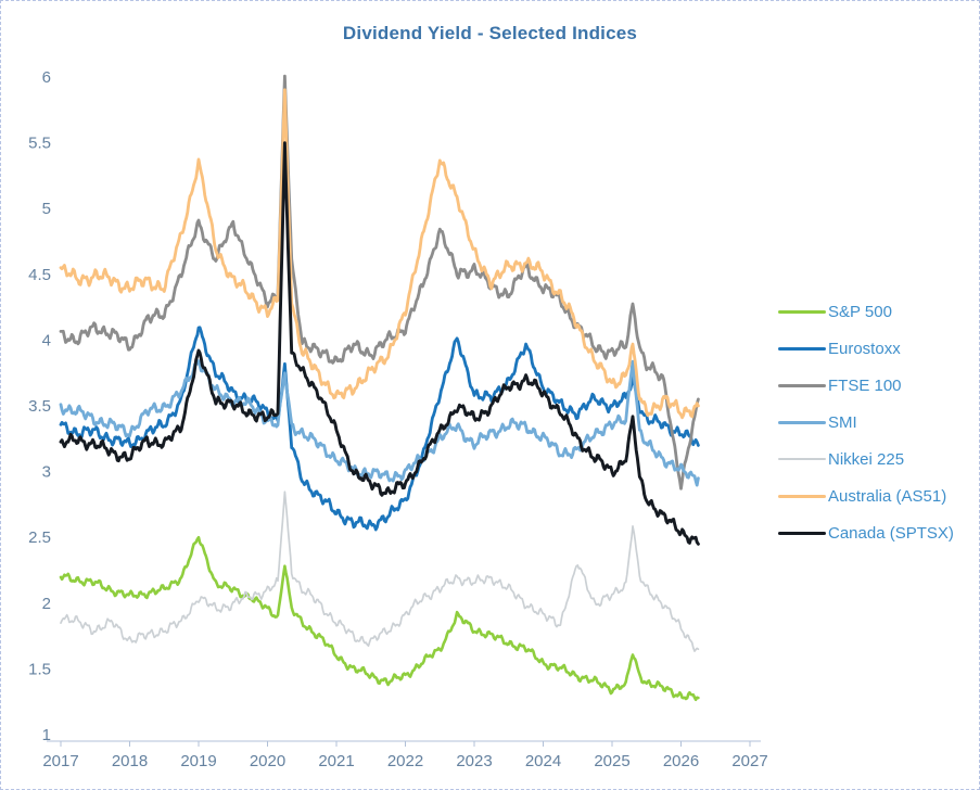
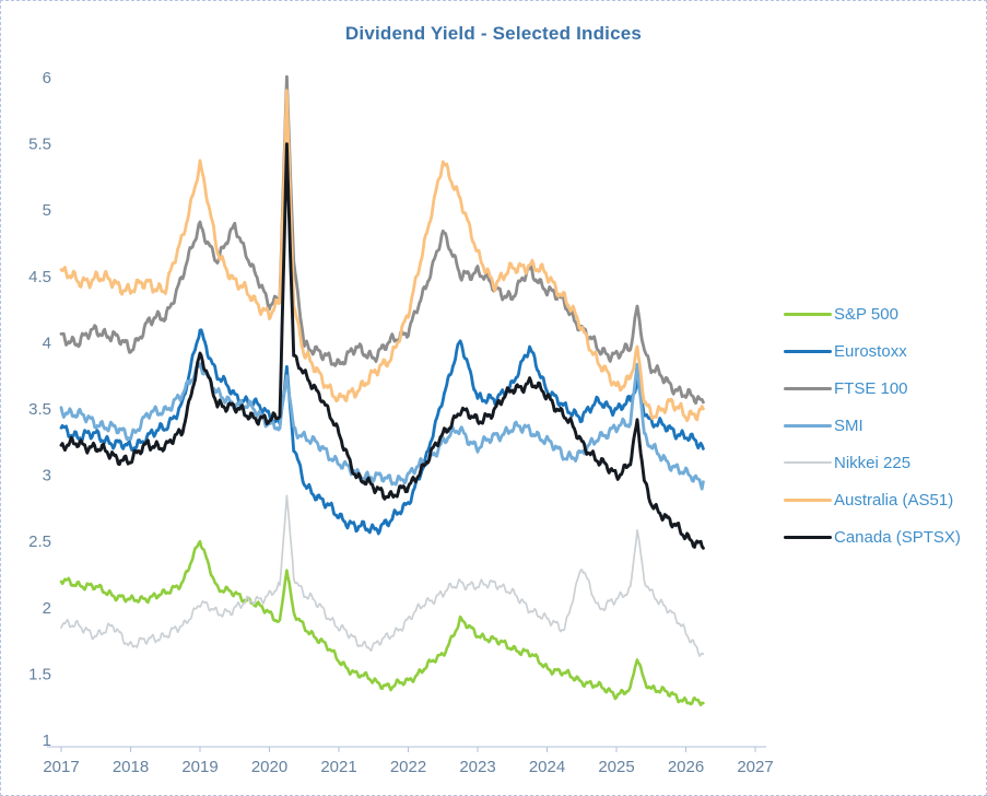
FTSE 100/2026: 2.88 -> 3.60
